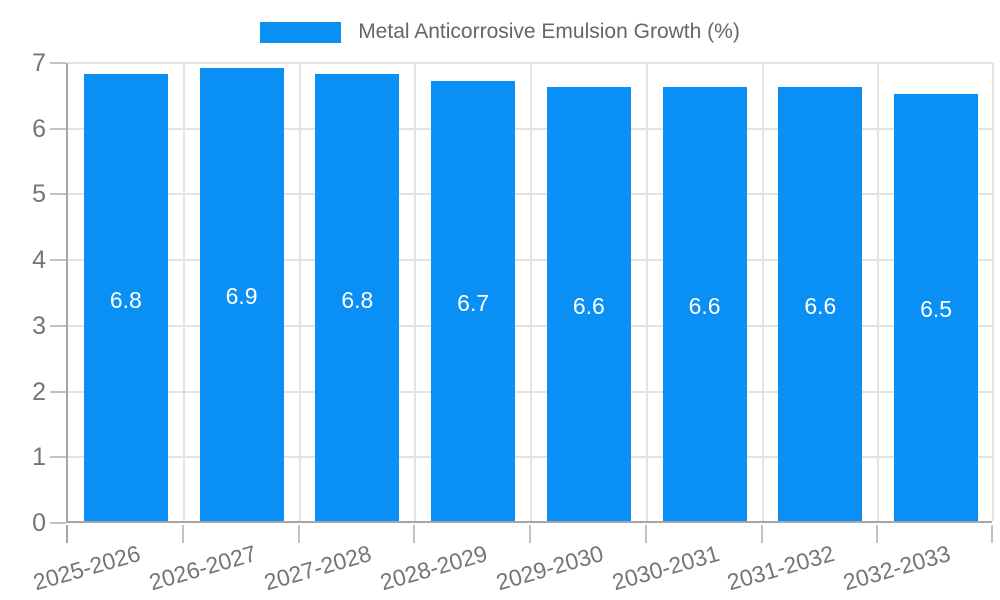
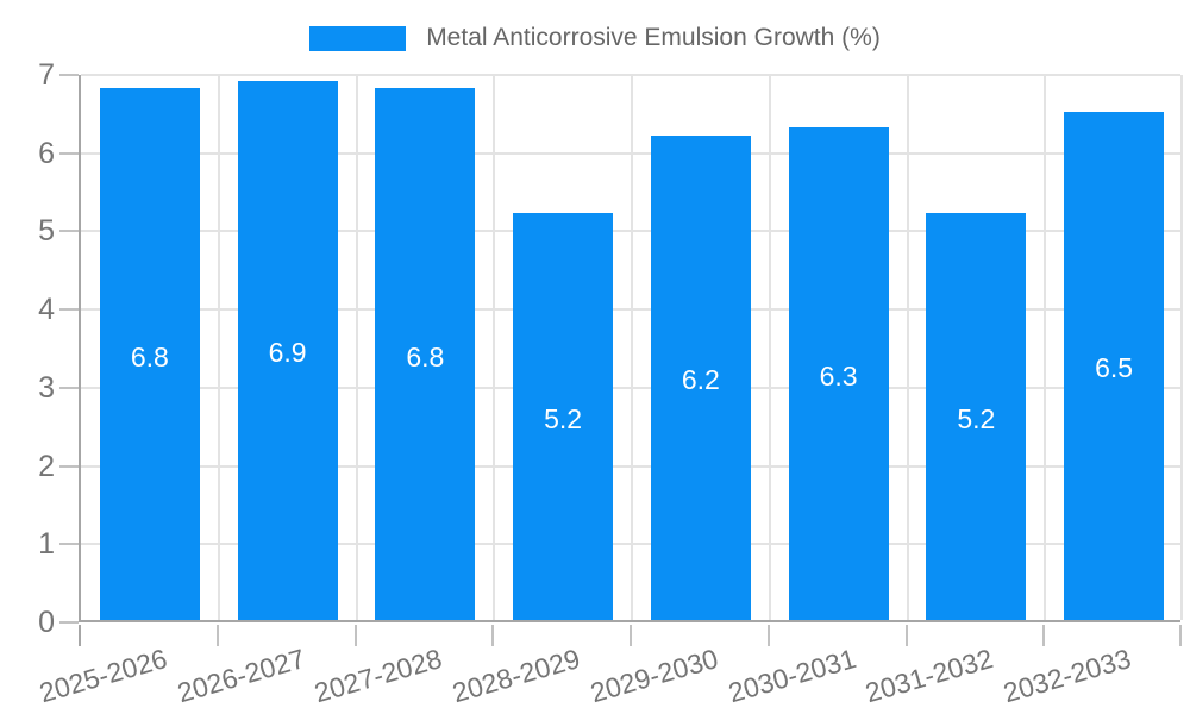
2028-2029: 6.7 -> 5.2
2029-2030: 6.6 -> 6.2
2030-2031: 6.6 -> 6.3
2031-2032: 6.6 -> 5.2
